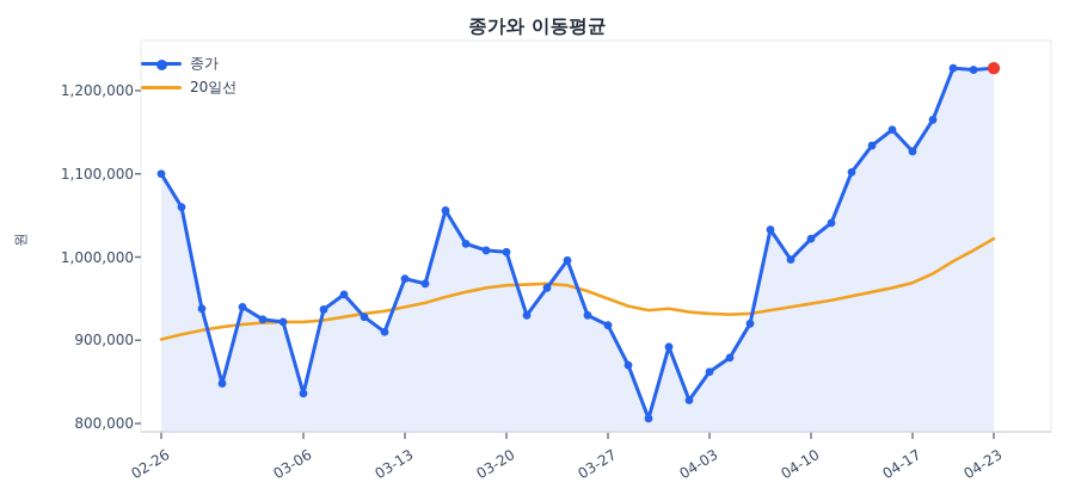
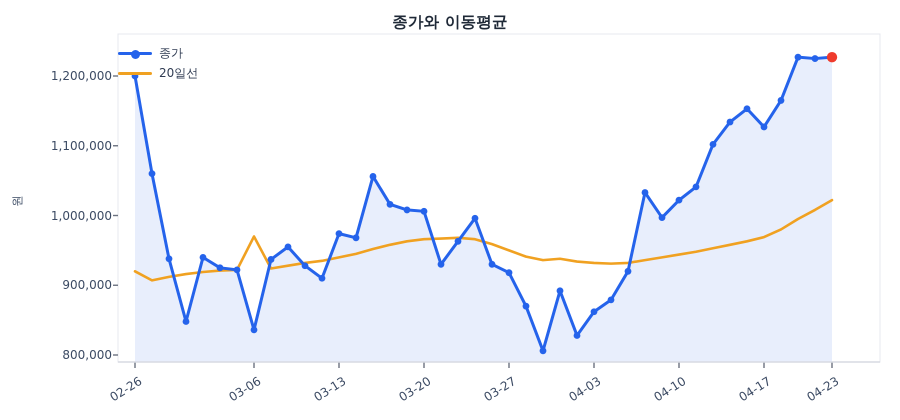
종가/02-26: 1100000 -> 1200000
20일선/02-26: 900000 -> 920000
20일선/03-06: 920000 -> 970000
